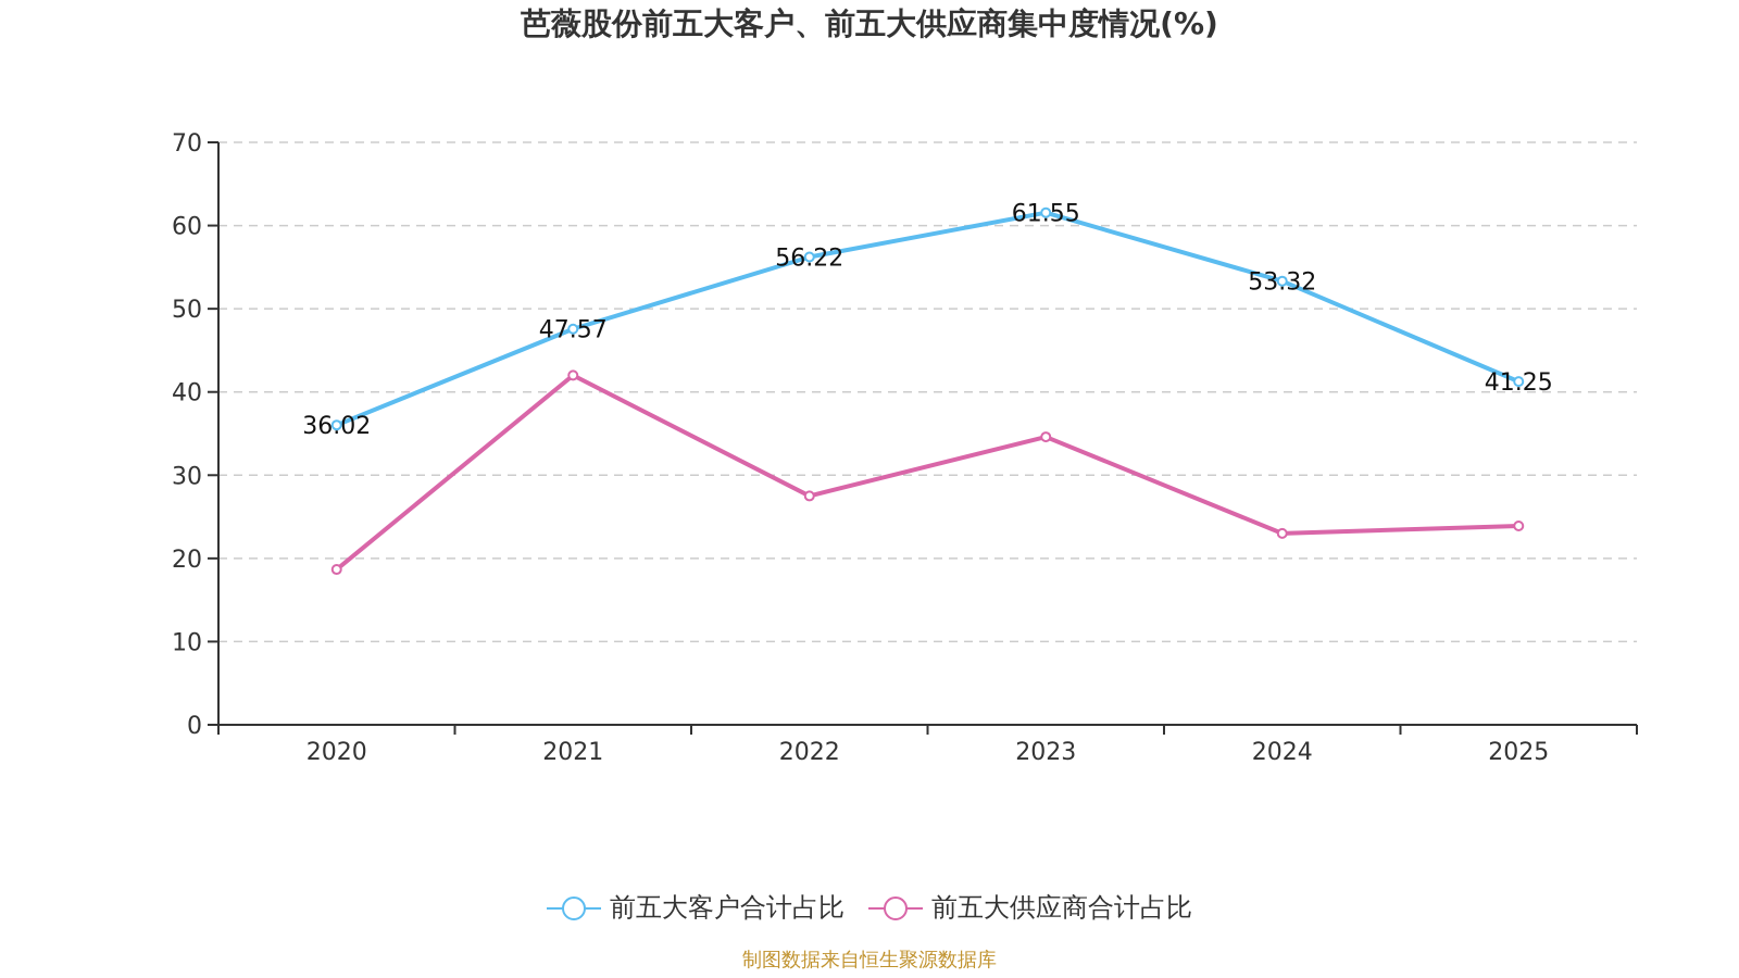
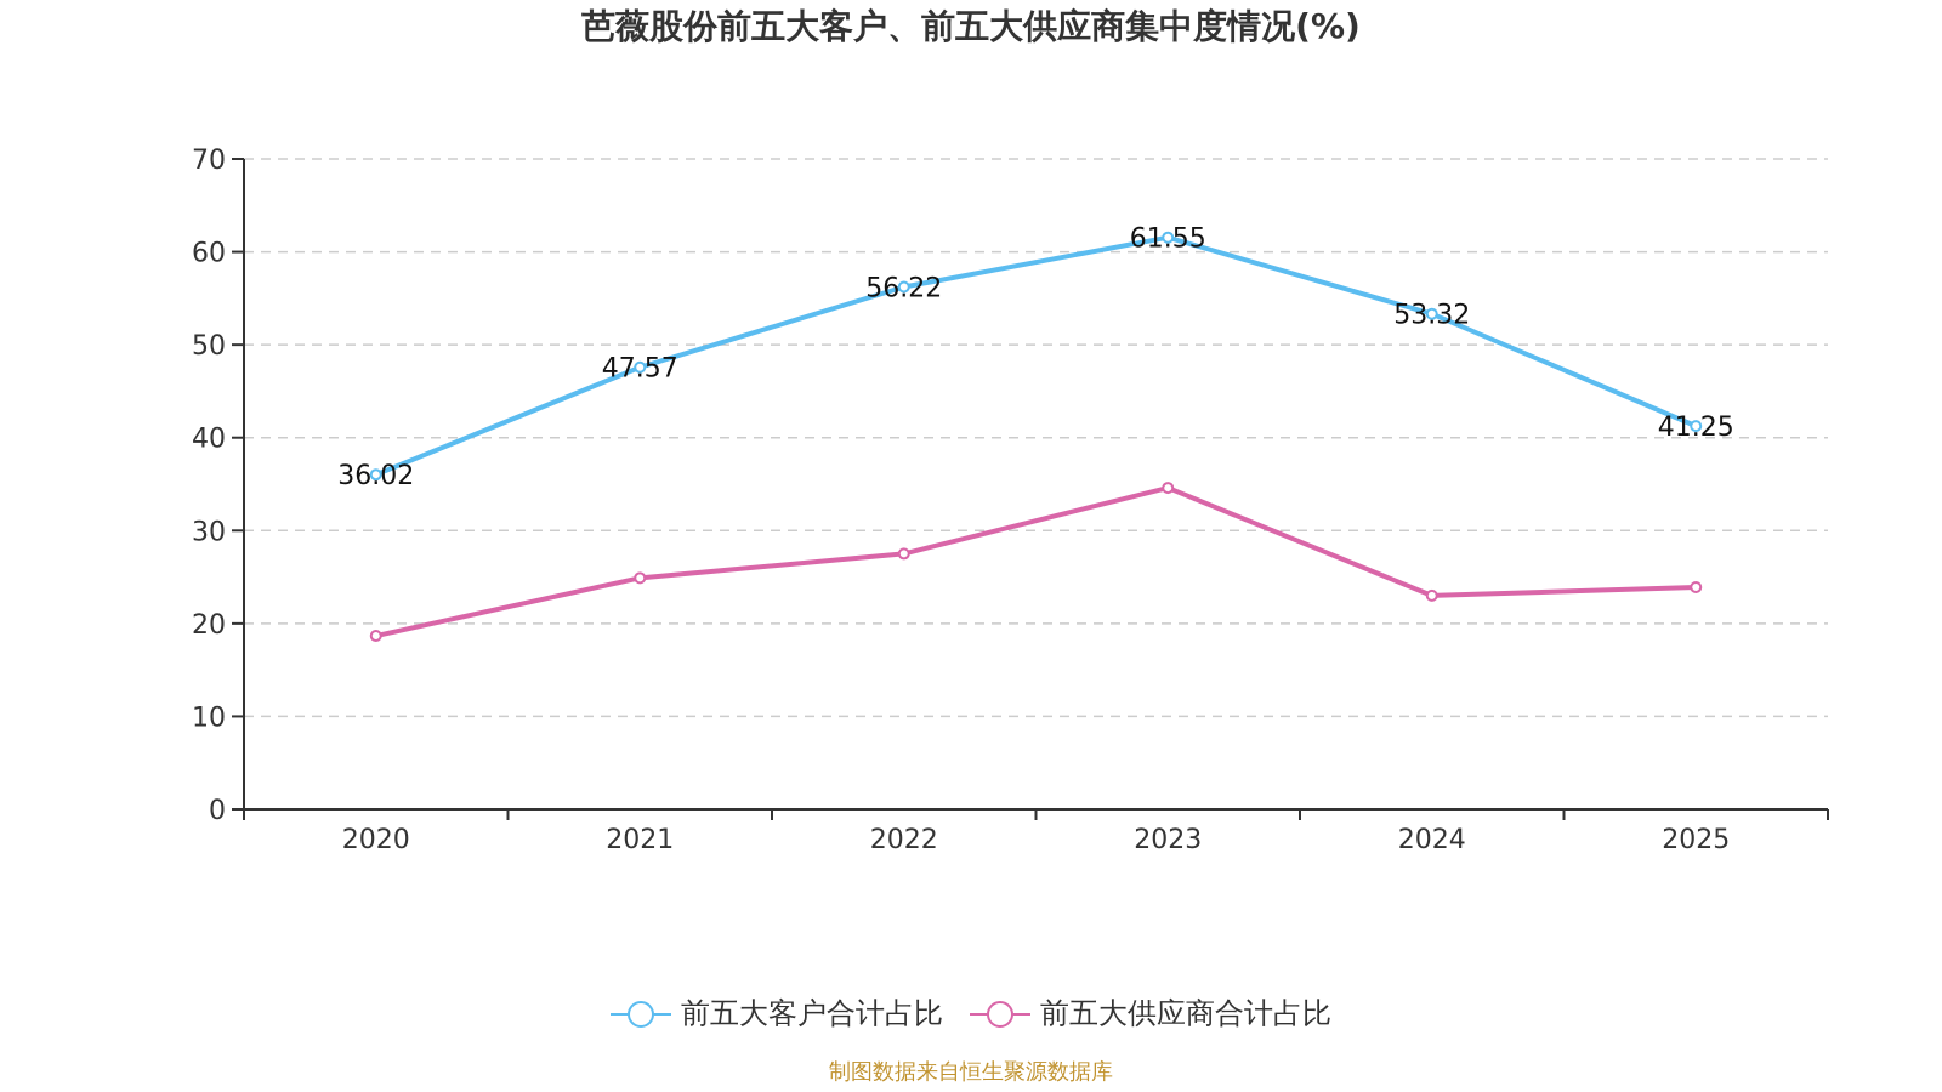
前五大供应商合计占比/2021: 42 -> 25
